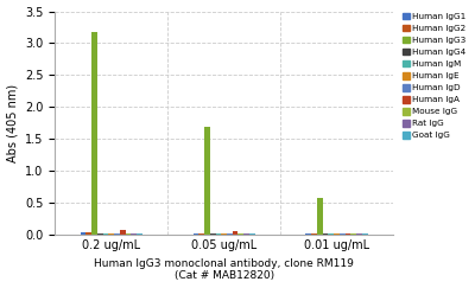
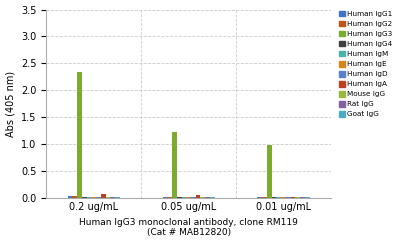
Human IgG3/0.2 ug/mL: 3.18 -> 2.34
Human IgG3/0.05 ug/mL: 1.68 -> 1.22
Human IgG3/0.01 ug/mL: 0.57 -> 0.98
